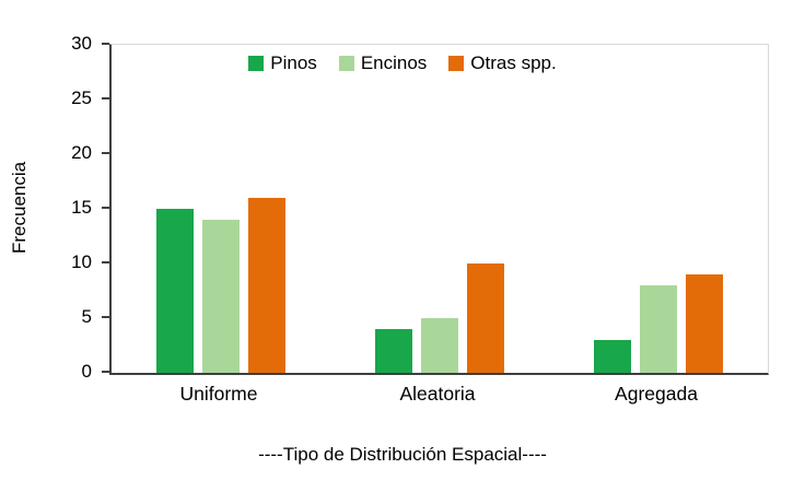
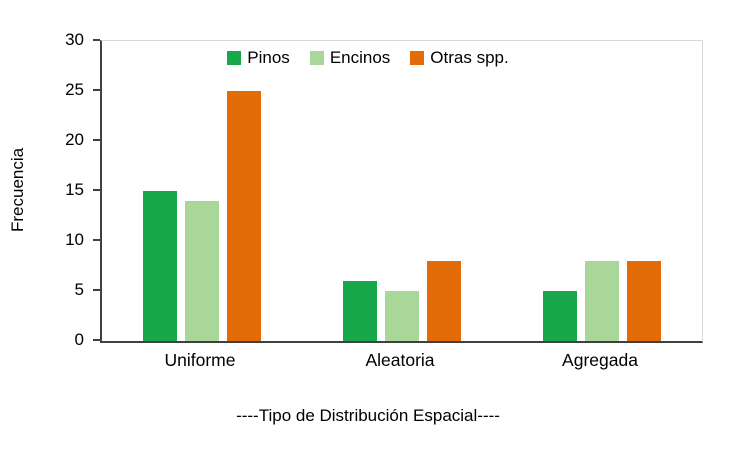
Otras spp./Uniforme: 16 -> 25
Pinos/Aleatoria: 4 -> 6
Otras spp./Aleatoria: 10 -> 8
Pinos/Agregada: 3 -> 5
Otras spp./Agregada: 9 -> 8
